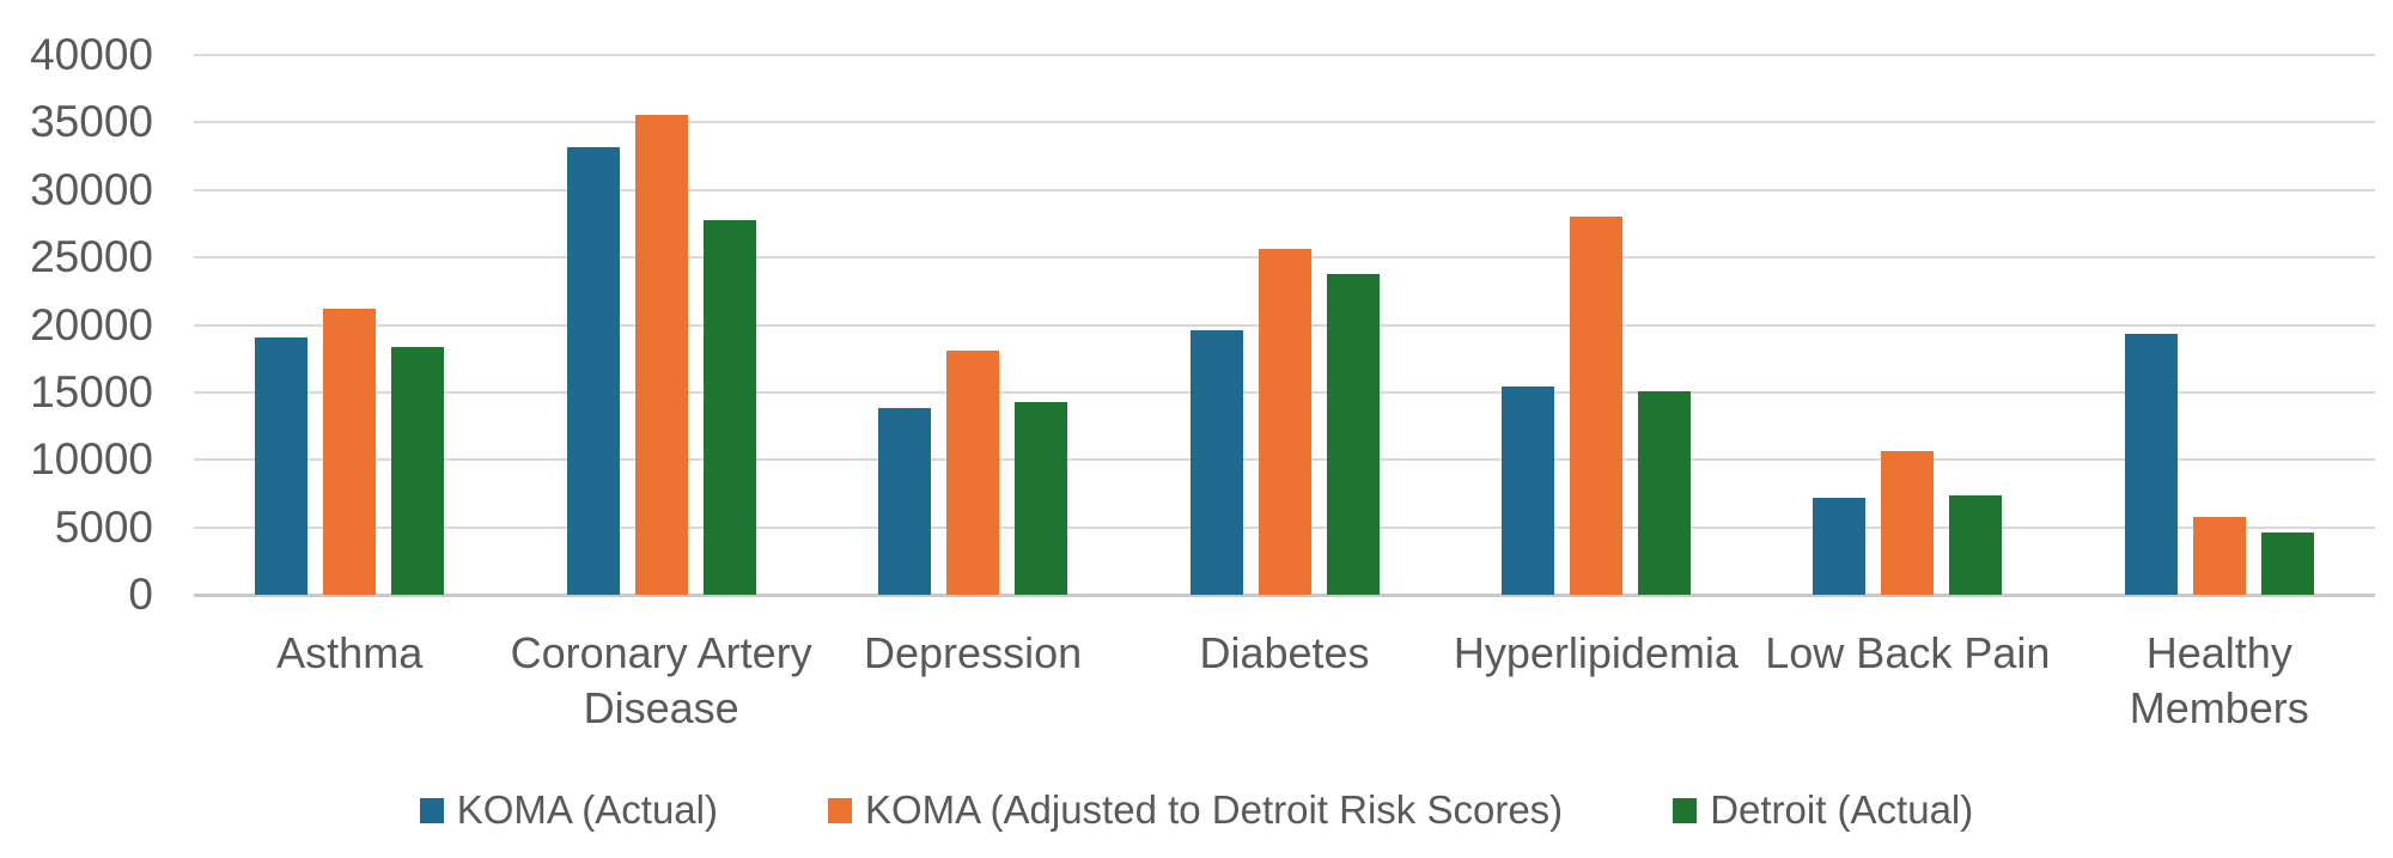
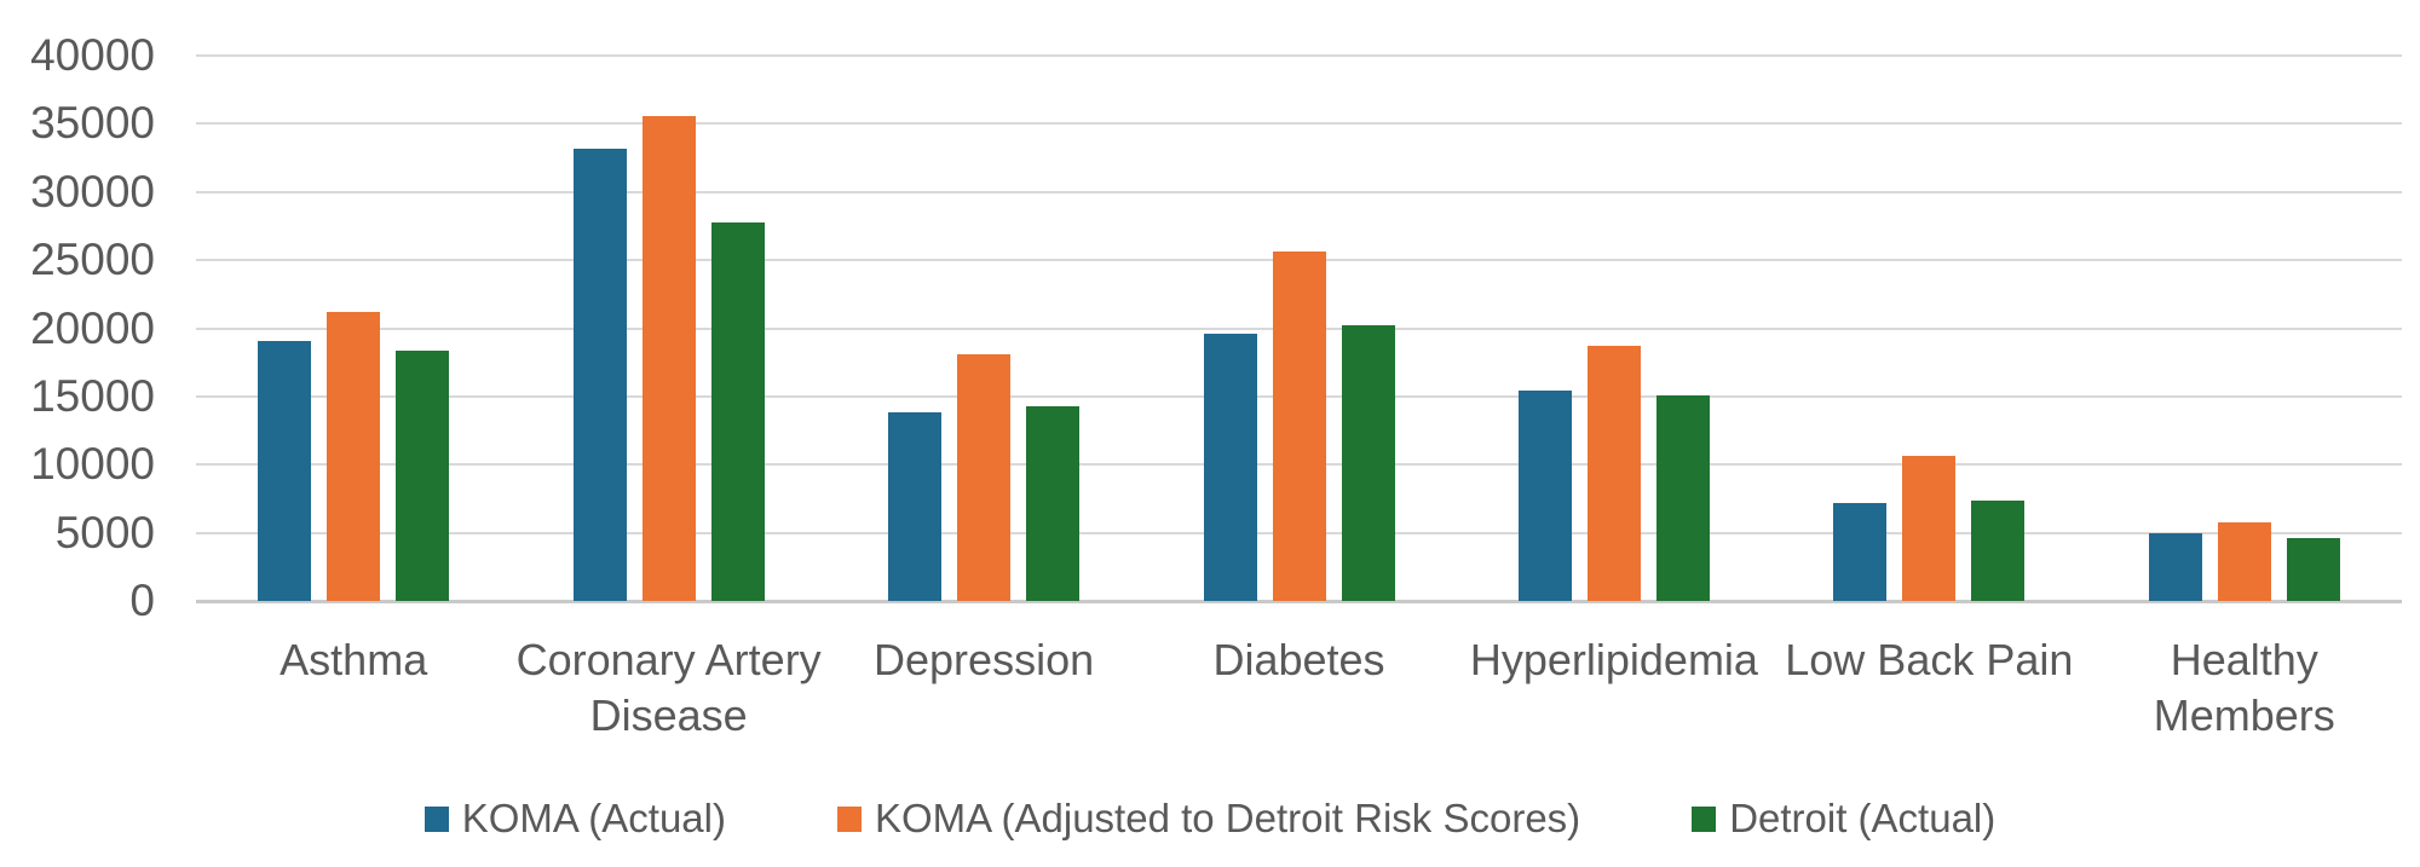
Detroit (Actual)/Diabetes: 23800 -> 20200
KOMA (Adjusted to Detroit Risk Scores)/Hyperlipidemia: 28000 -> 18700
KOMA (Actual)/Healthy Members: 19300 -> 5000
